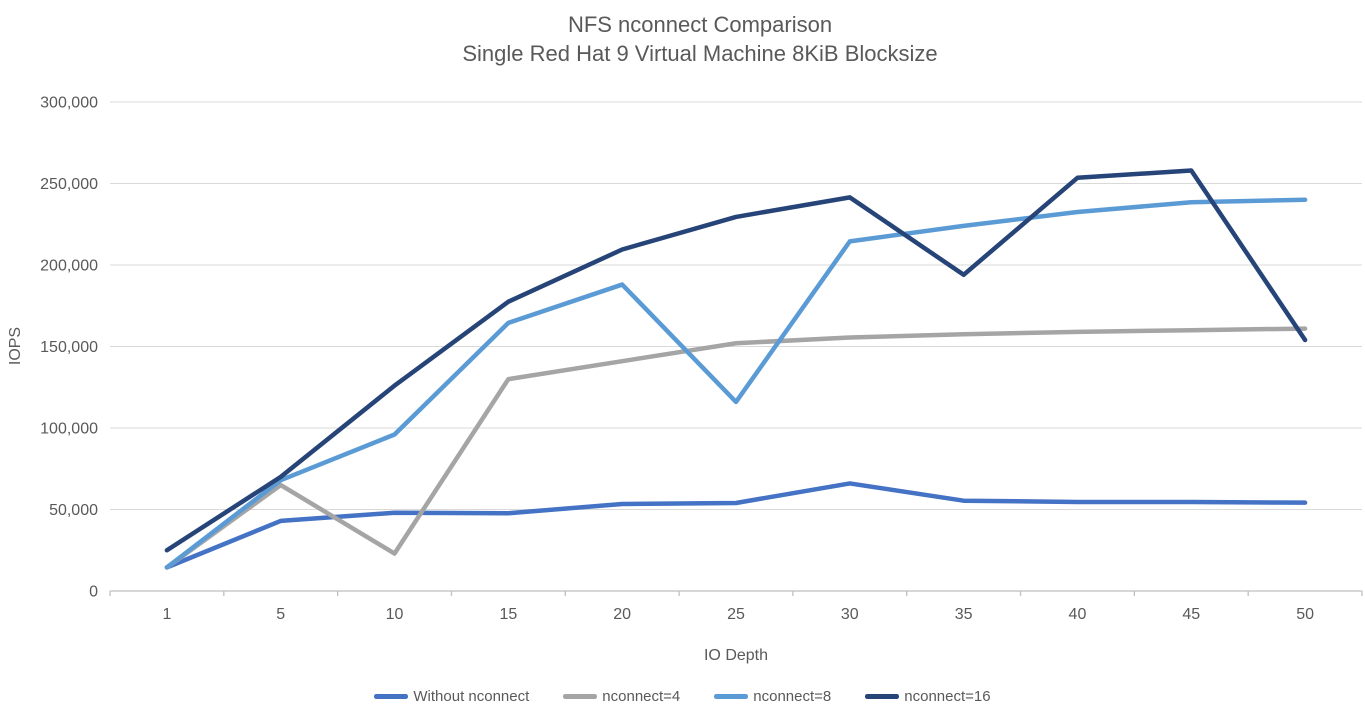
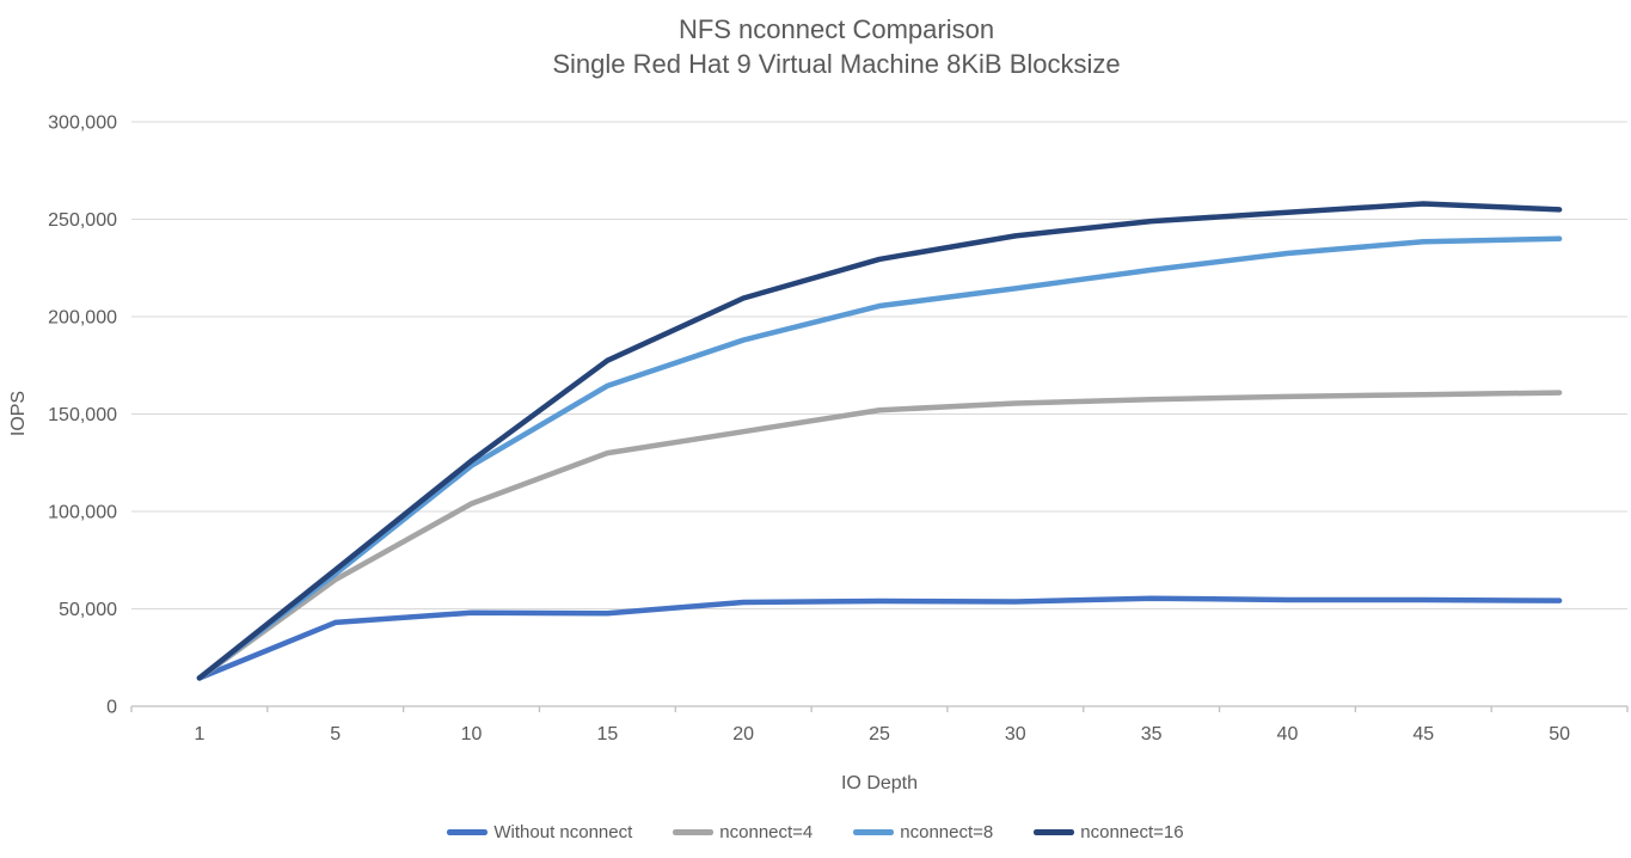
nconnect=16/1: 25000 -> 14000
nconnect=4/10: 23000 -> 104000
nconnect=8/10: 96000 -> 124000
nconnect=8/25: 116000 -> 206000
Without nconnect/30: 66000 -> 54000
nconnect=16/35: 194000 -> 249000
nconnect=16/50: 154000 -> 255000
